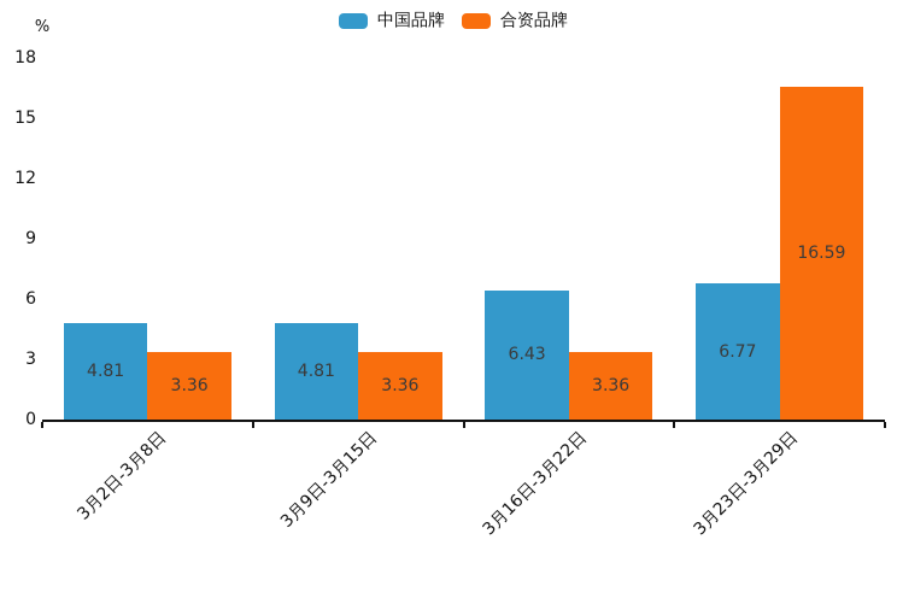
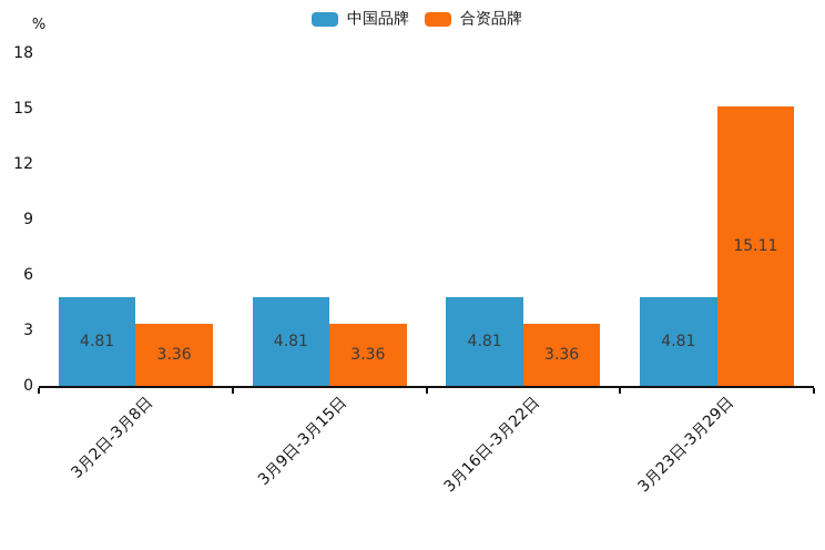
中国品牌/3月16日-3月22日: 6.43 -> 4.81
中国品牌/3月23日-3月29日: 6.77 -> 4.81
合资品牌/3月23日-3月29日: 16.59 -> 15.11
